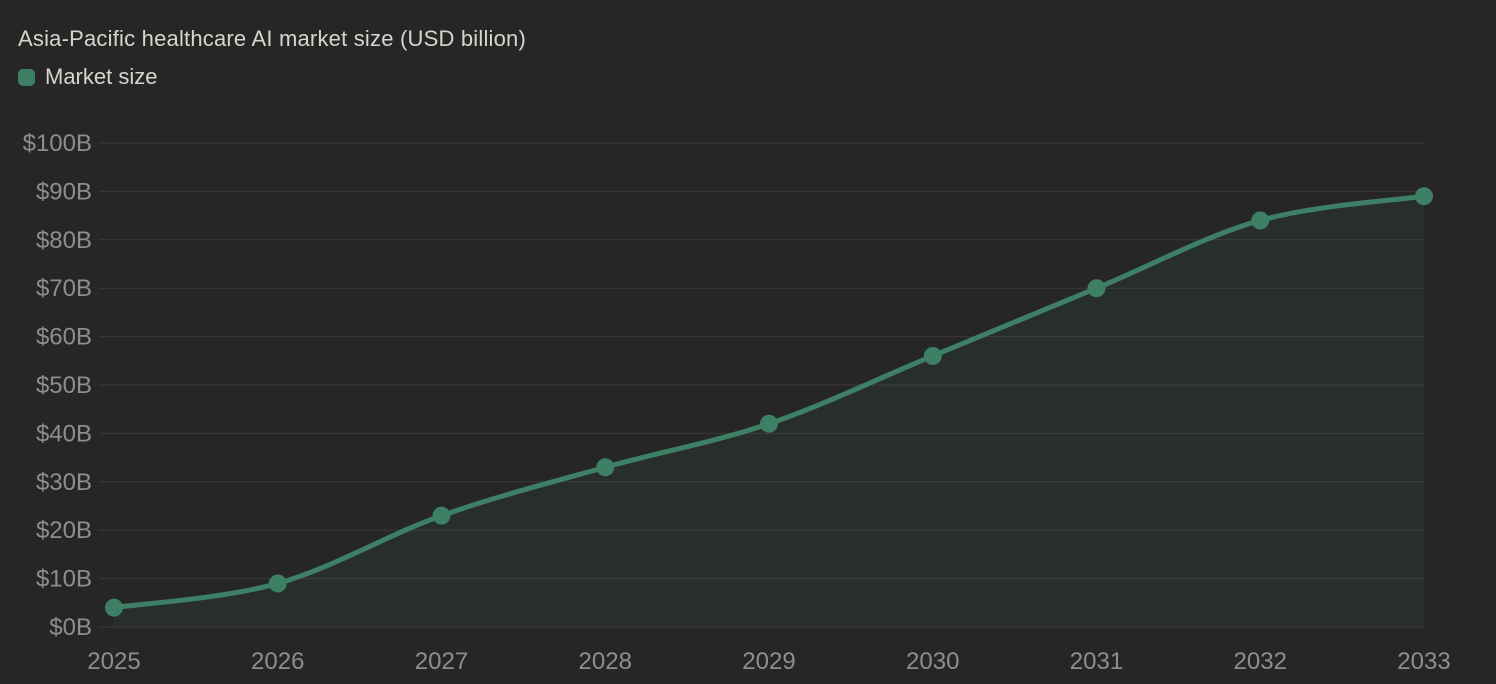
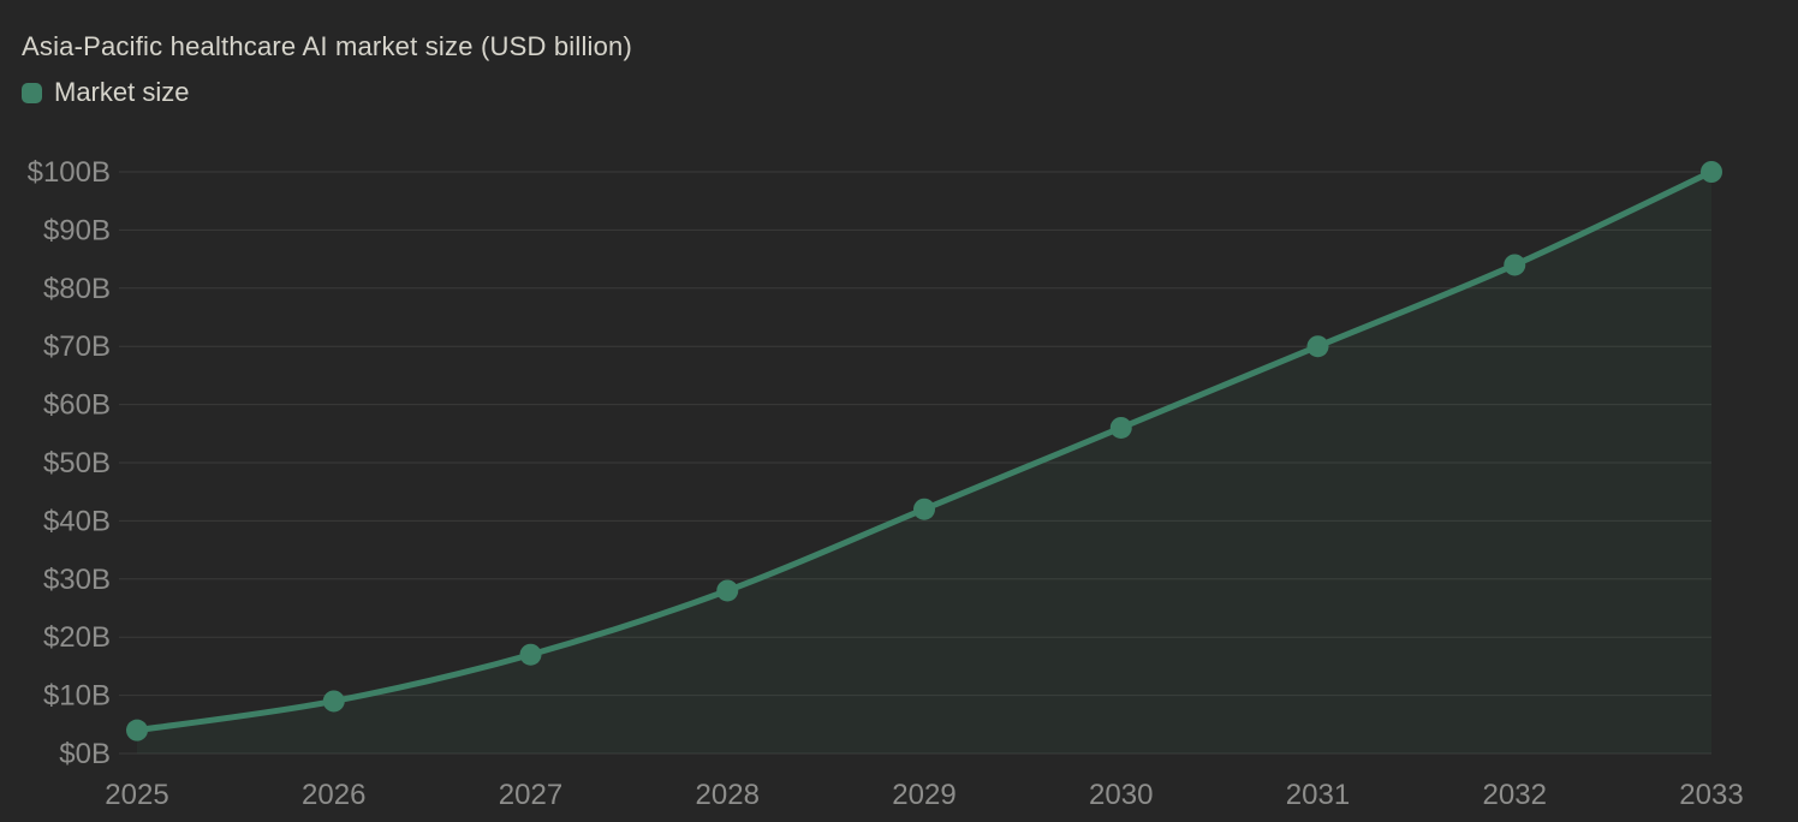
2027: $23B -> $17B
2028: $33B -> $28B
2033: $89B -> $100B
